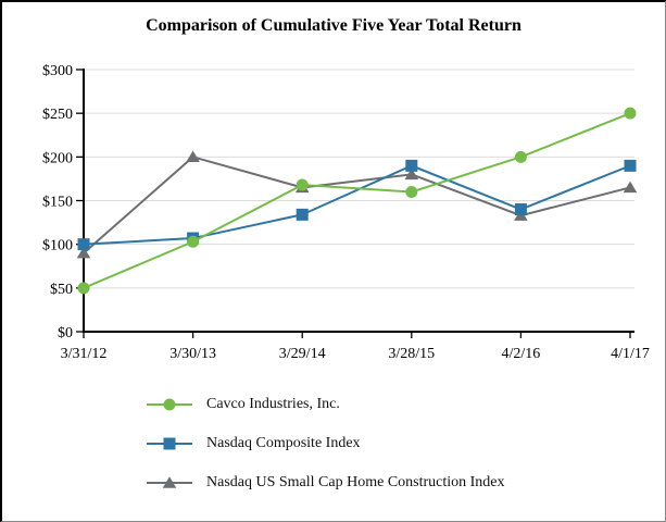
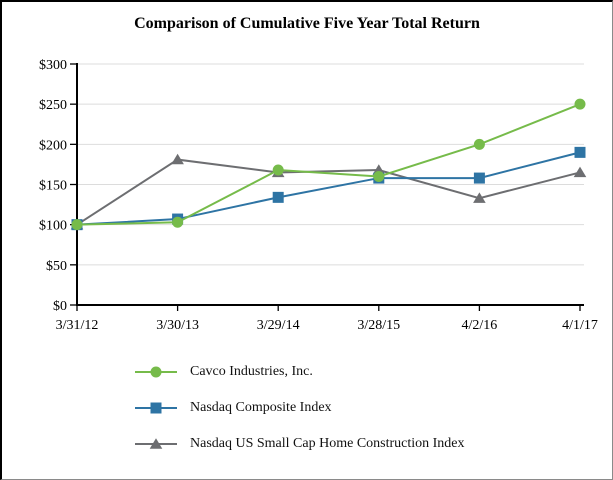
Cavco Industries, Inc./3/31/12: $50 -> $100
Nasdaq US Small Cap Home Construction Index/3/31/12: $90 -> $100
Nasdaq US Small Cap Home Construction Index/3/30/13: $200 -> $180
Nasdaq Composite Index/3/28/15: $190 -> $160
Nasdaq US Small Cap Home Construction Index/3/28/15: $180 -> $170
Nasdaq Composite Index/4/2/16: $140 -> $160
